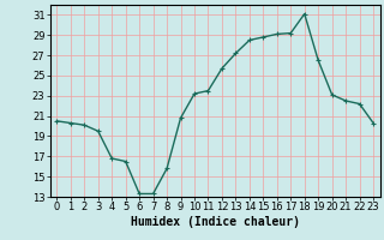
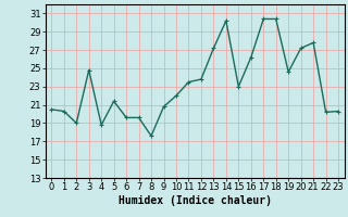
2: 20.1 -> 19.0
3: 19.5 -> 24.8
4: 16.8 -> 18.8
5: 16.5 -> 21.4
6: 13.3 -> 19.6
7: 13.3 -> 19.6
8: 15.8 -> 17.6
10: 23.2 -> 22.0
12: 25.7 -> 23.8
14: 28.5 -> 30.2
15: 28.8 -> 23.0
16: 29.1 -> 26.2
17: 29.2 -> 30.4
18: 31.1 -> 30.4
19: 26.5 -> 24.6
20: 23.1 -> 27.2
21: 22.5 -> 27.8
22: 22.2 -> 20.2
